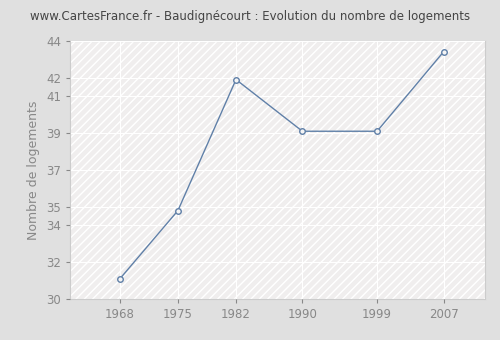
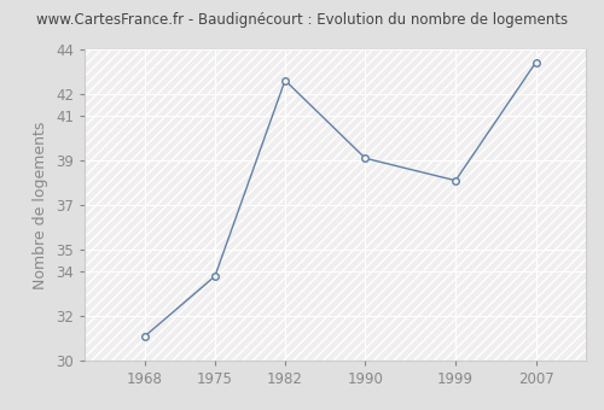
1975: 34.8 -> 33.8
1982: 41.9 -> 42.6
1999: 39.1 -> 38.1
